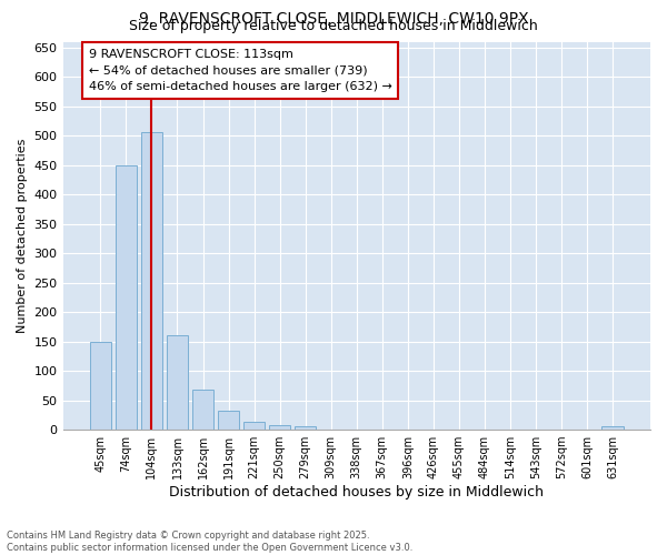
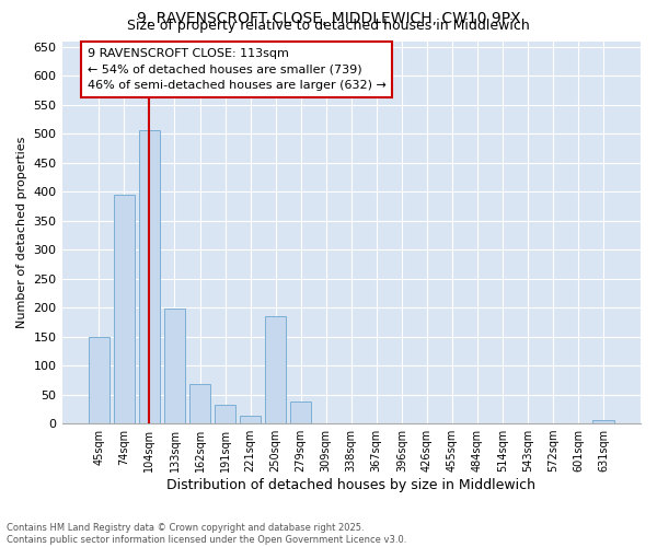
74sqm: 449 -> 394
133sqm: 160 -> 198
250sqm: 8 -> 186
279sqm: 5 -> 38
